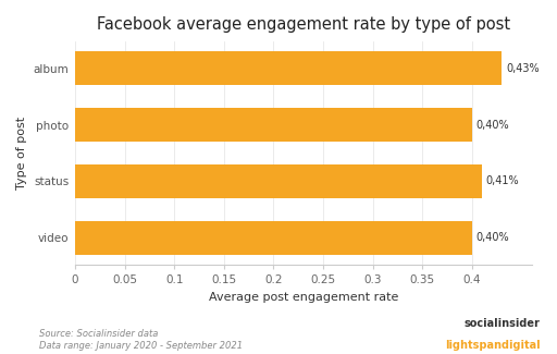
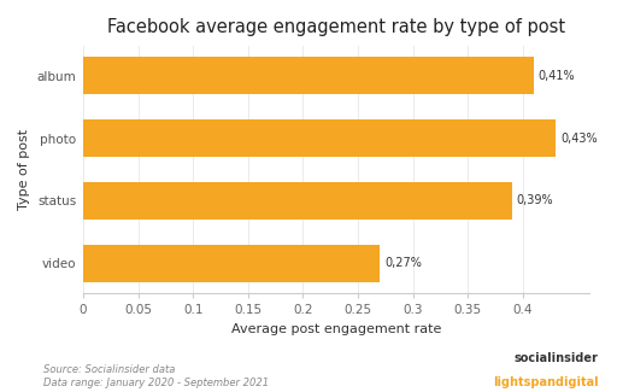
album: 0,43% -> 0,41%
photo: 0,40% -> 0,43%
status: 0,41% -> 0,39%
video: 0,40% -> 0,27%
